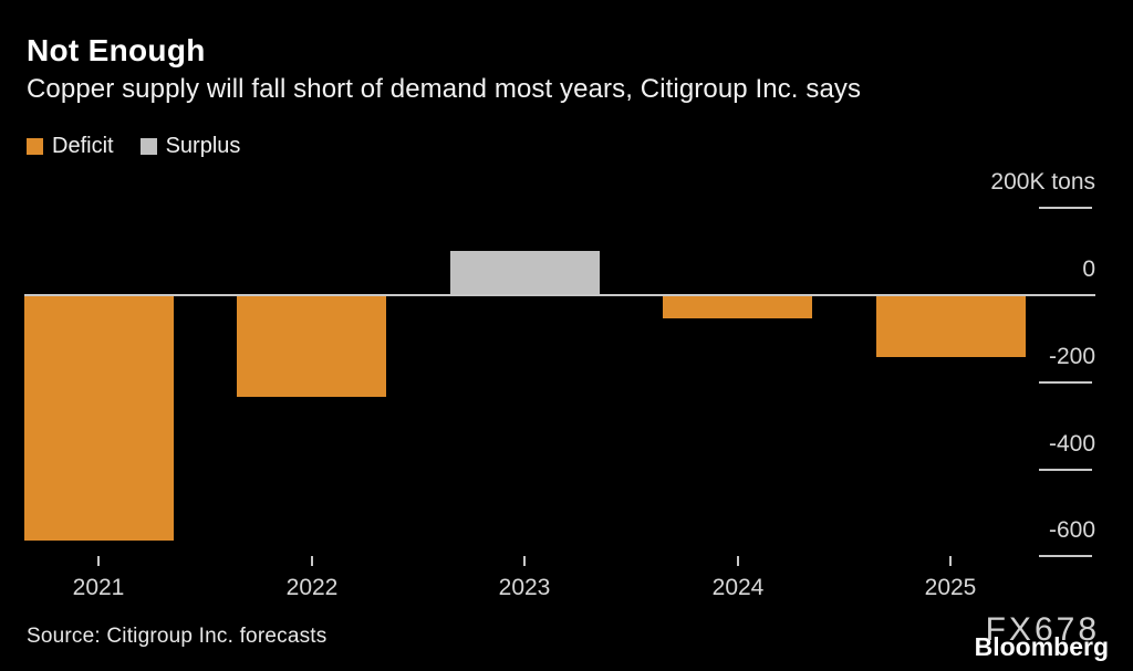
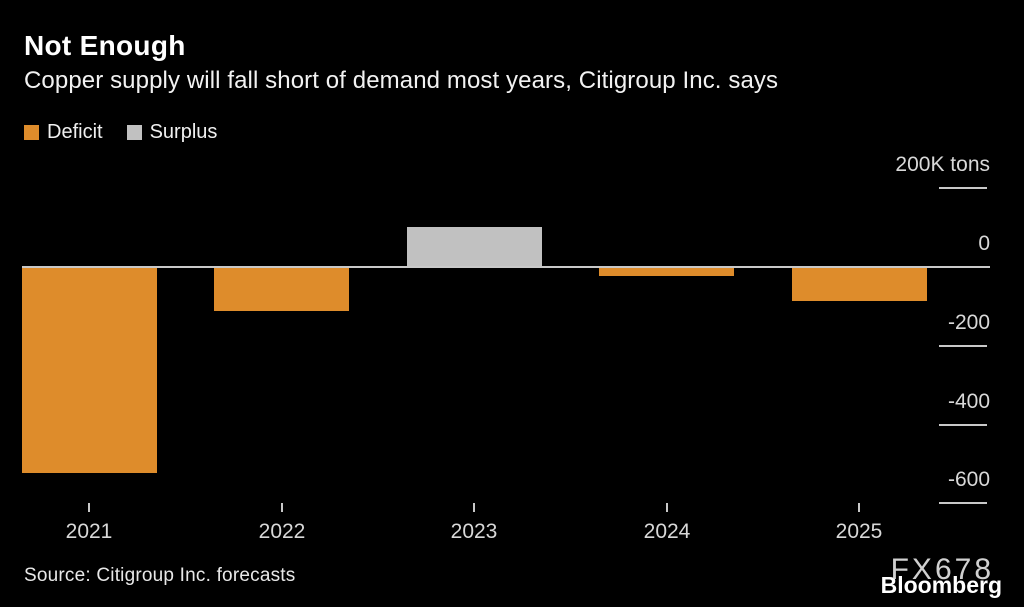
2021: -560 -> -520
2022: -230 -> -110
2024: -50 -> -20
2025: -140 -> -80
